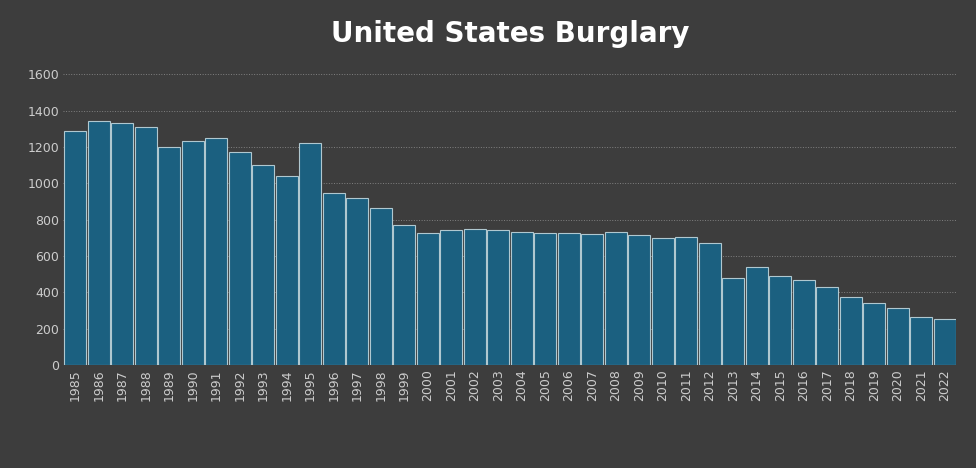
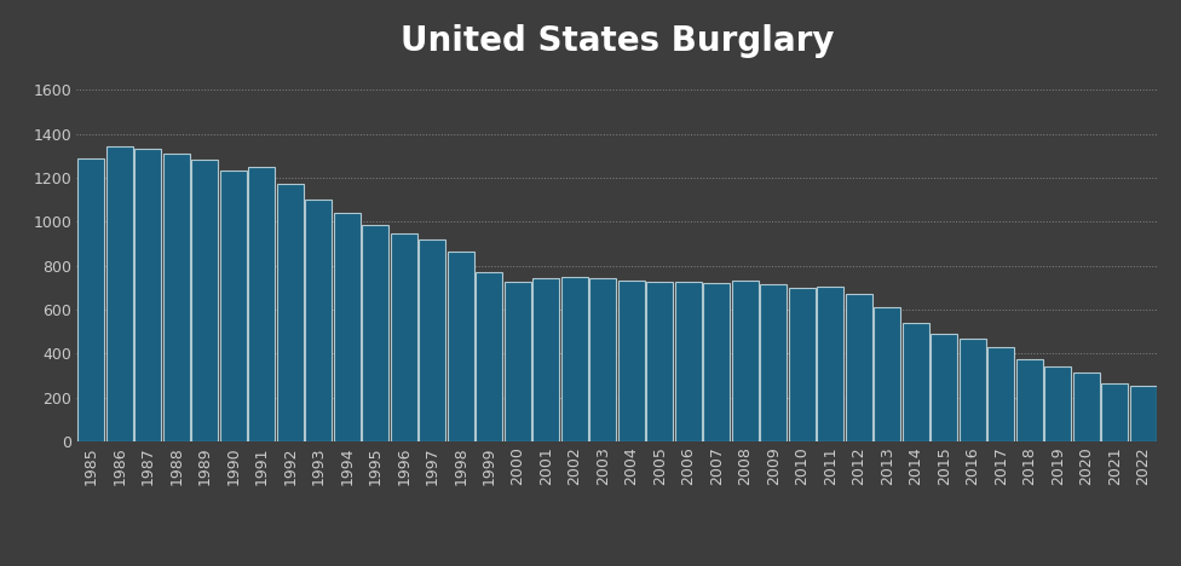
1989: 1200 -> 1280
1995: 1220 -> 990
2013: 480 -> 610
